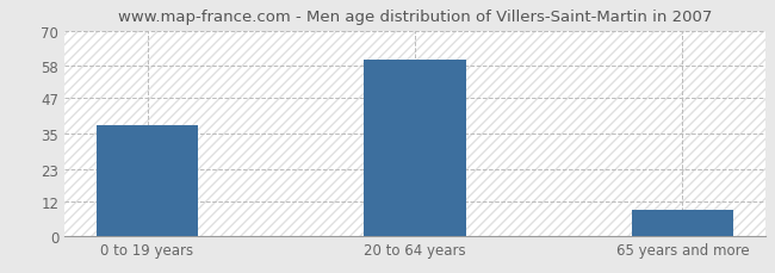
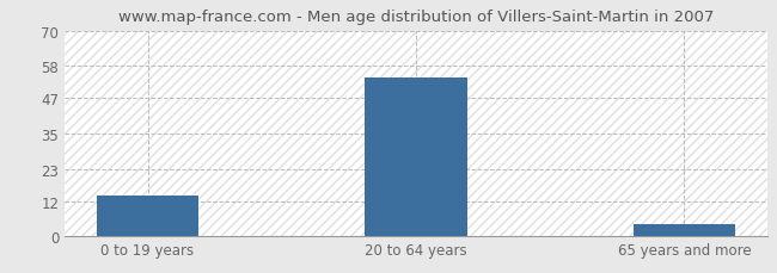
0 to 19 years: 38 -> 14
20 to 64 years: 60 -> 54
65 years and more: 9 -> 4
